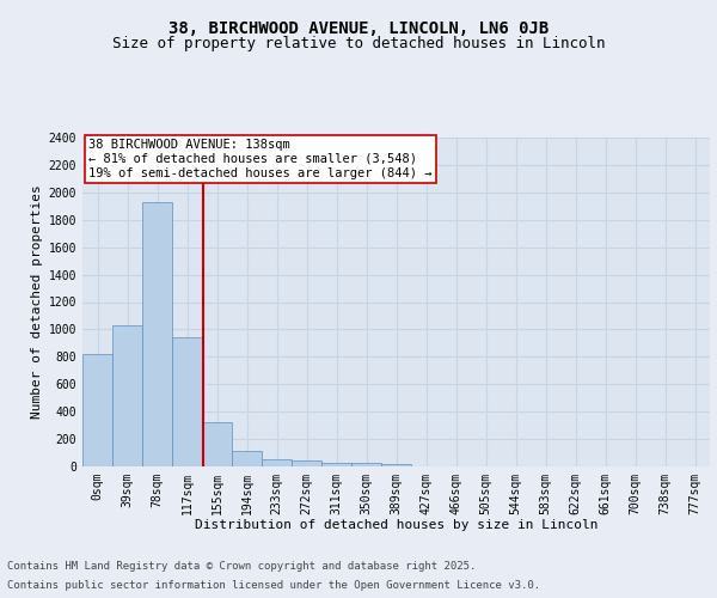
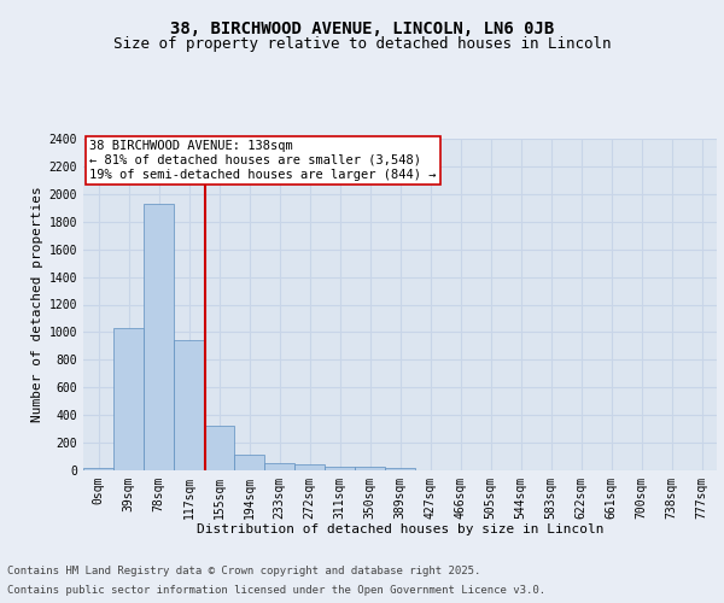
0sqm: 820 -> 20
